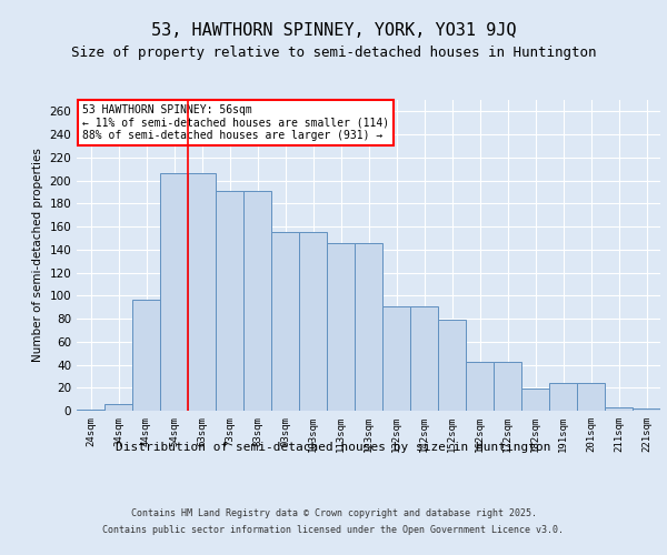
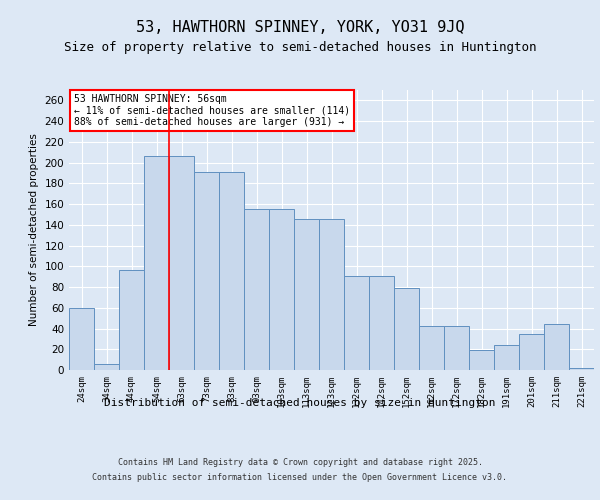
24sqm: 1 -> 60
201sqm: 24 -> 35
211sqm: 3 -> 44
